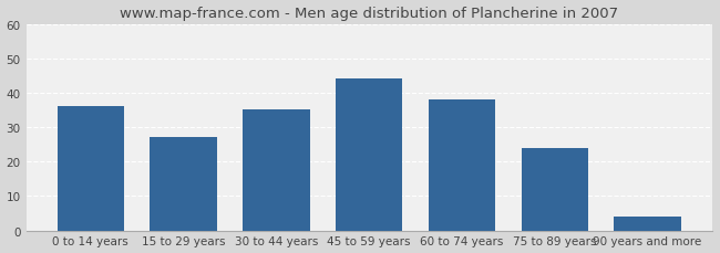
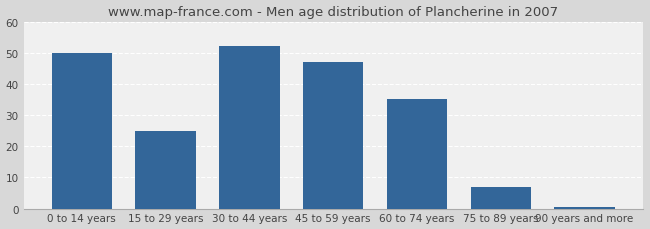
0 to 14 years: 36.0 -> 50.0
15 to 29 years: 27.0 -> 25.0
30 to 44 years: 35.0 -> 52.0
45 to 59 years: 44.0 -> 47.0
60 to 74 years: 38.0 -> 35.0
75 to 89 years: 24.0 -> 7.0
90 years and more: 4.0 -> 0.5
